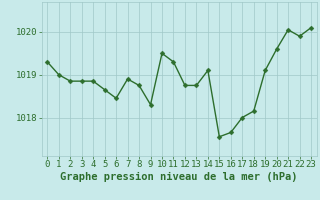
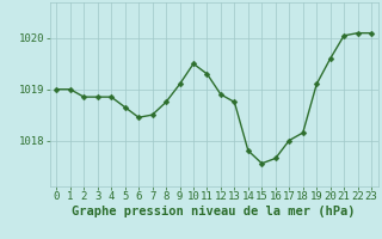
0: 1019.30 -> 1019.00
7: 1018.90 -> 1018.50
9: 1018.30 -> 1019.10
12: 1018.75 -> 1018.90
14: 1019.10 -> 1017.80
22: 1019.90 -> 1020.10
